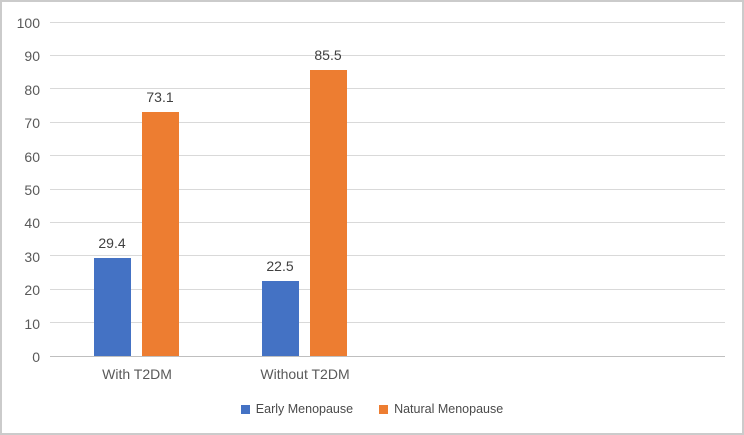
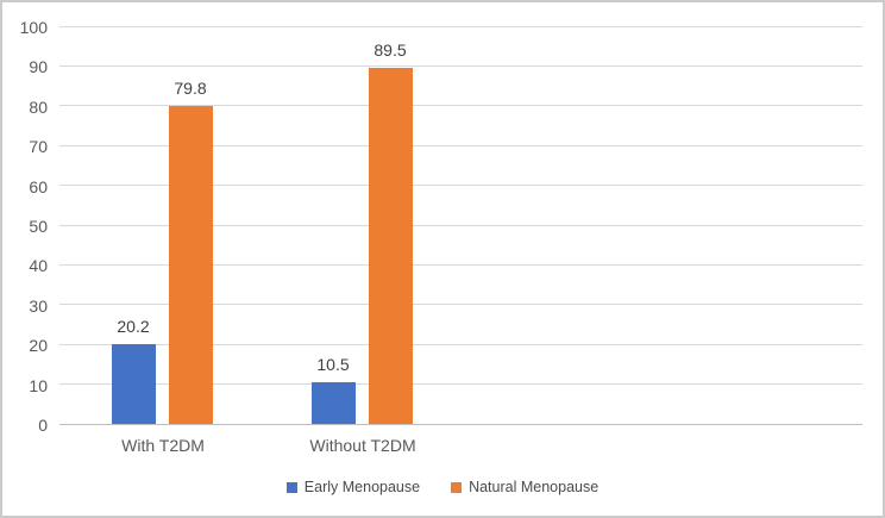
Early Menopause/With T2DM: 29.4 -> 20.2
Natural Menopause/With T2DM: 73.1 -> 79.8
Early Menopause/Without T2DM: 22.5 -> 10.5
Natural Menopause/Without T2DM: 85.5 -> 89.5
